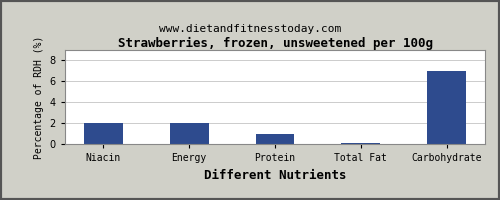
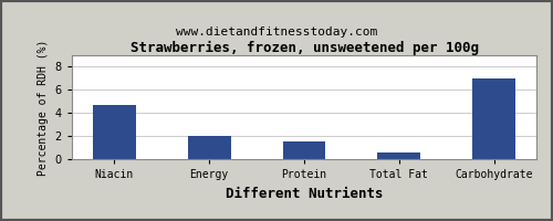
Niacin: 2.0 -> 4.7
Protein: 1.0 -> 1.5
Total Fat: 0.1 -> 0.6
